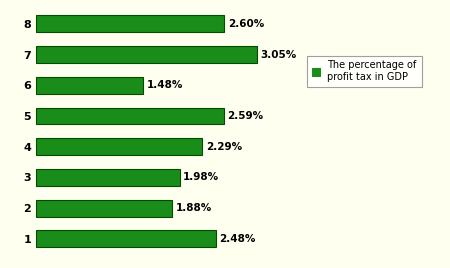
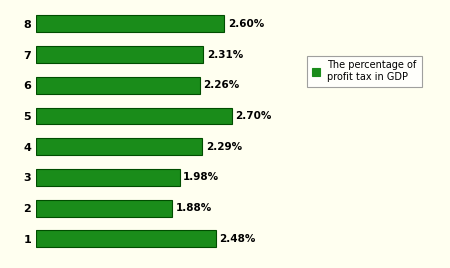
7: 3.05% -> 2.31%
6: 1.48% -> 2.26%
5: 2.59% -> 2.70%
